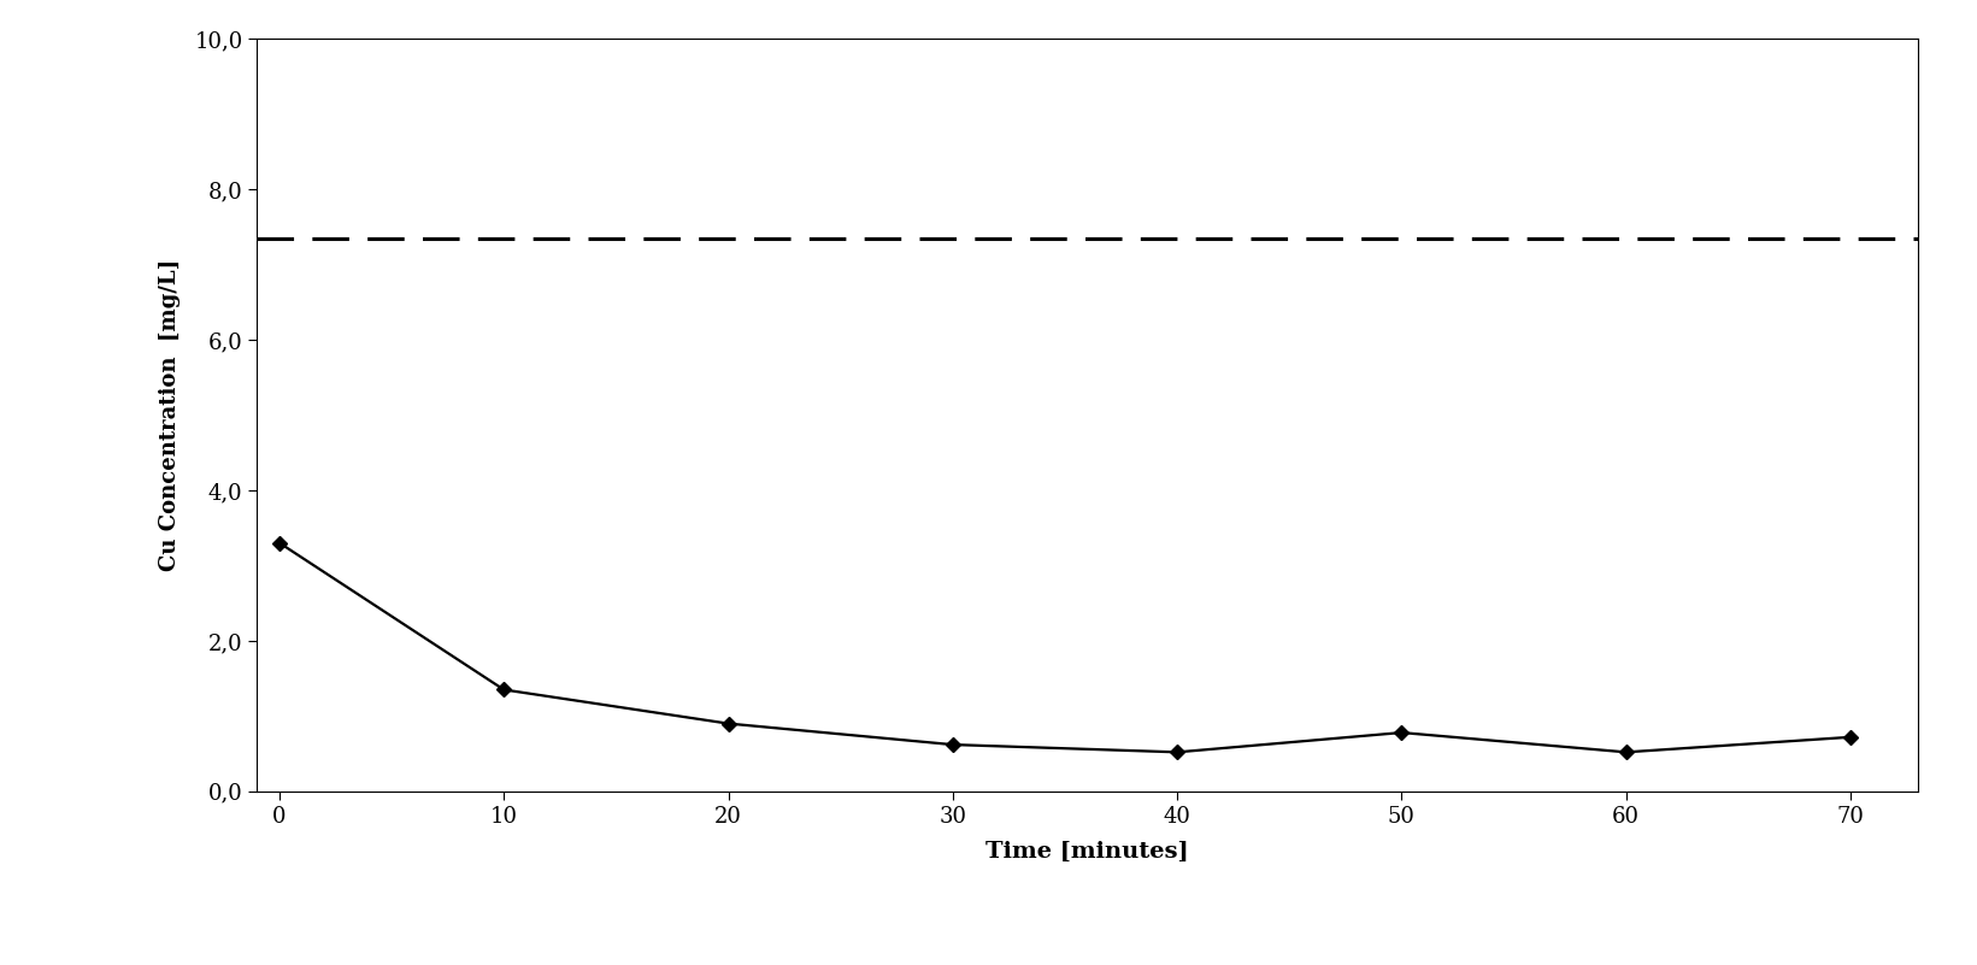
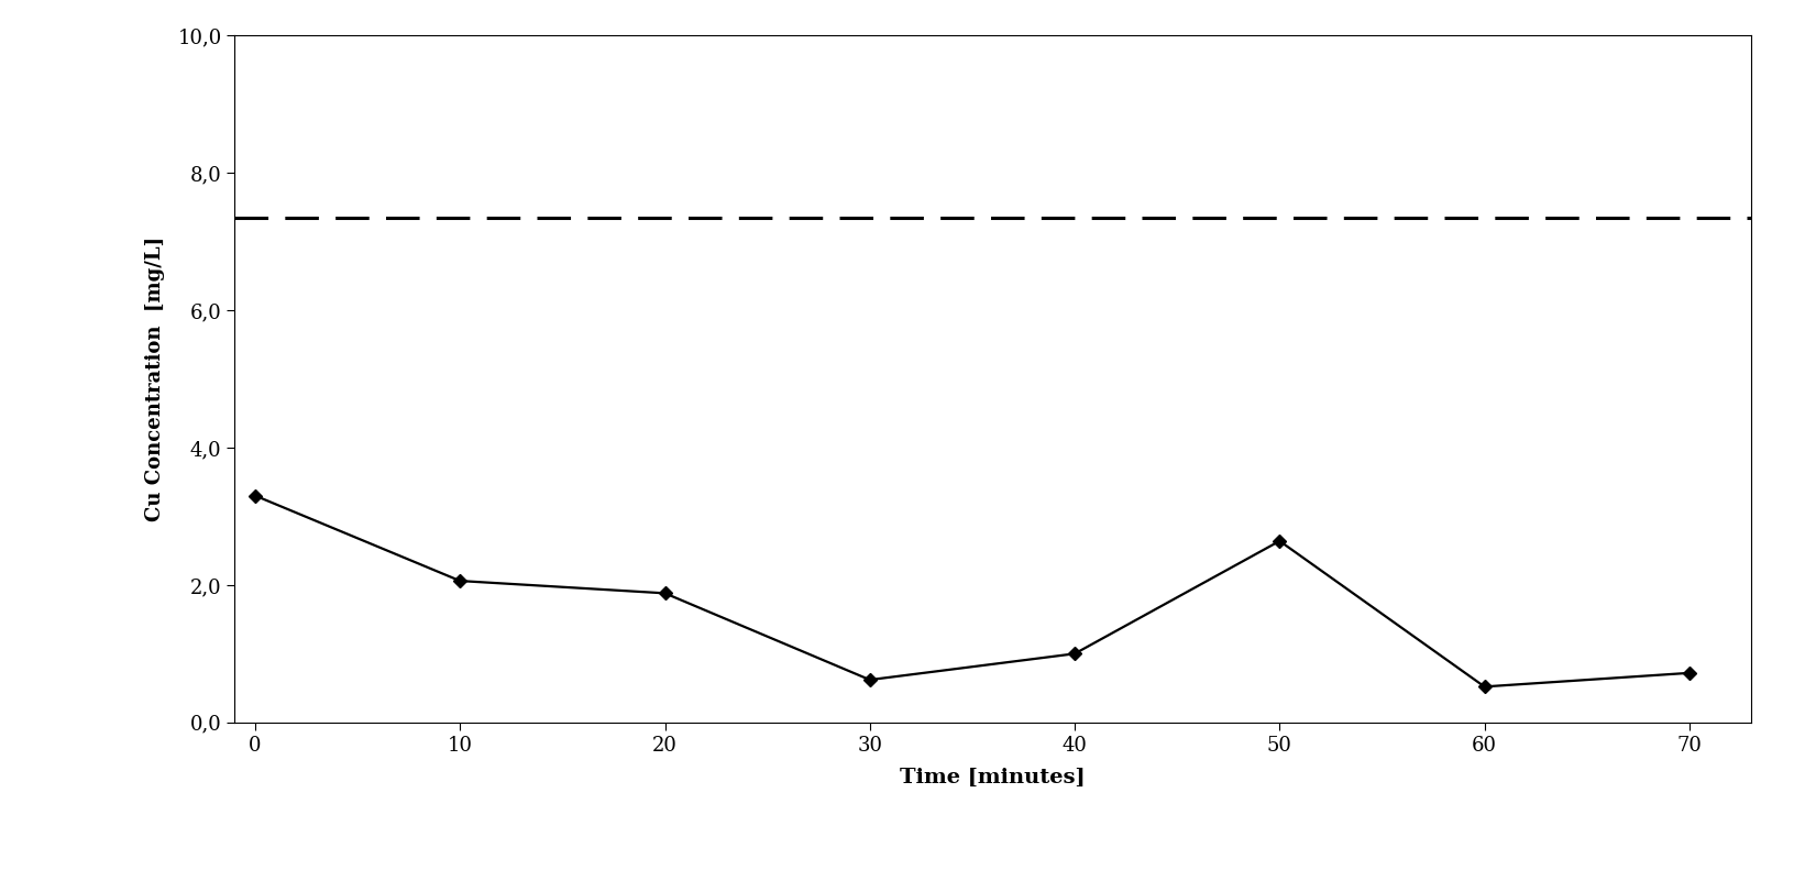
10: 1,35 -> 2,06
20: 0,90 -> 1,88
40: 0,52 -> 1,00
50: 0,78 -> 2,64
